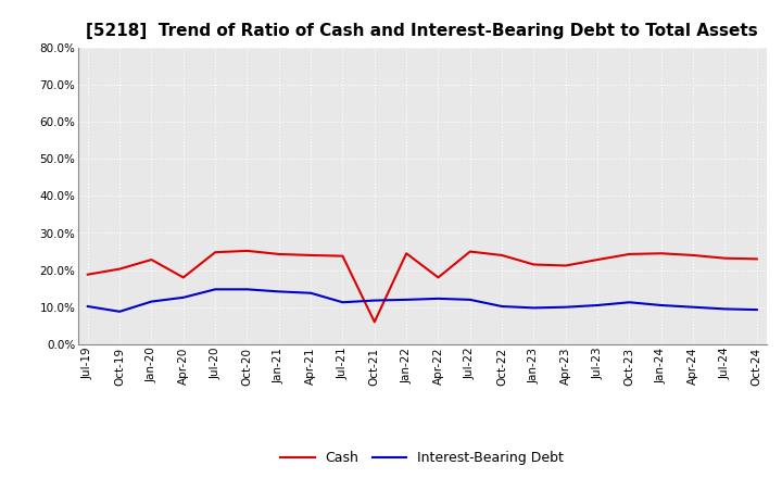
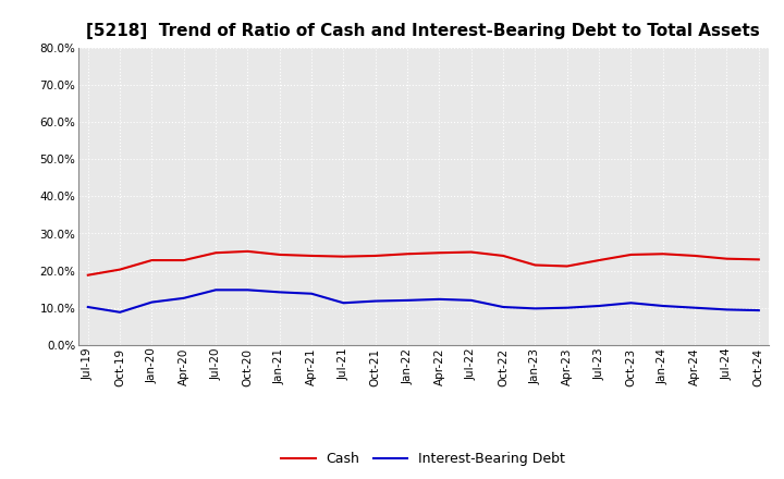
Cash/Apr-20: 18.0% -> 22.8%
Cash/Oct-21: 6.0% -> 24.0%
Cash/Apr-22: 18.0% -> 24.8%
